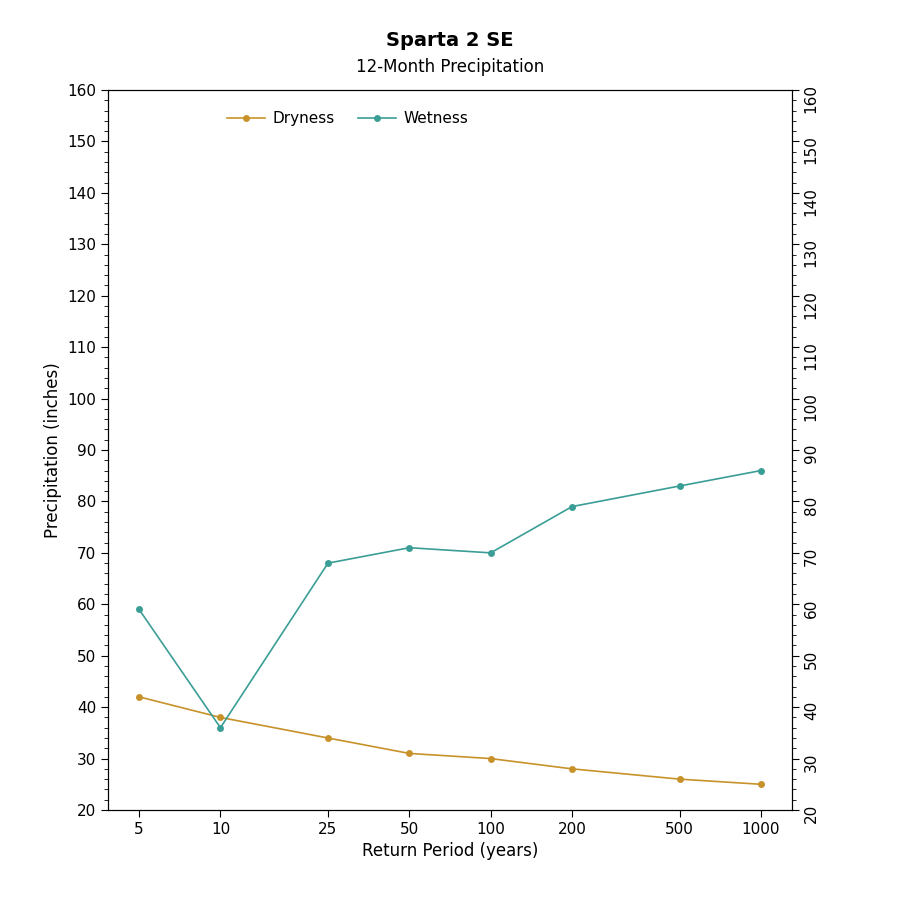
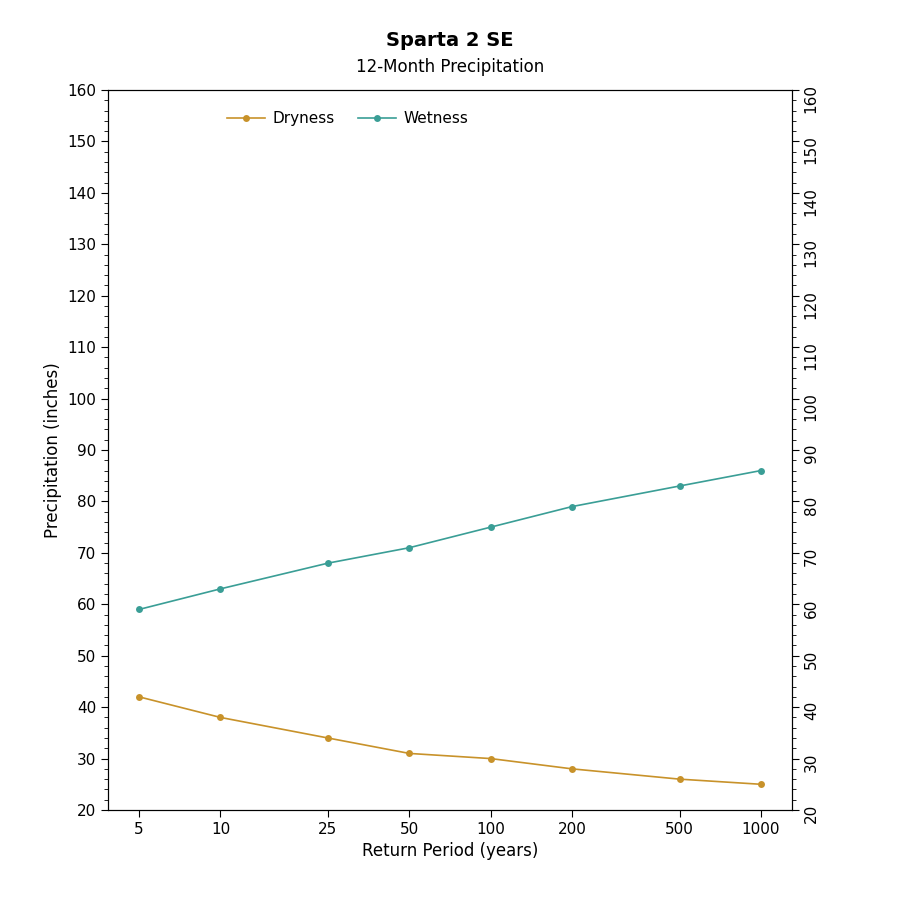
Wetness/10: 36 -> 63
Wetness/100: 70 -> 75
